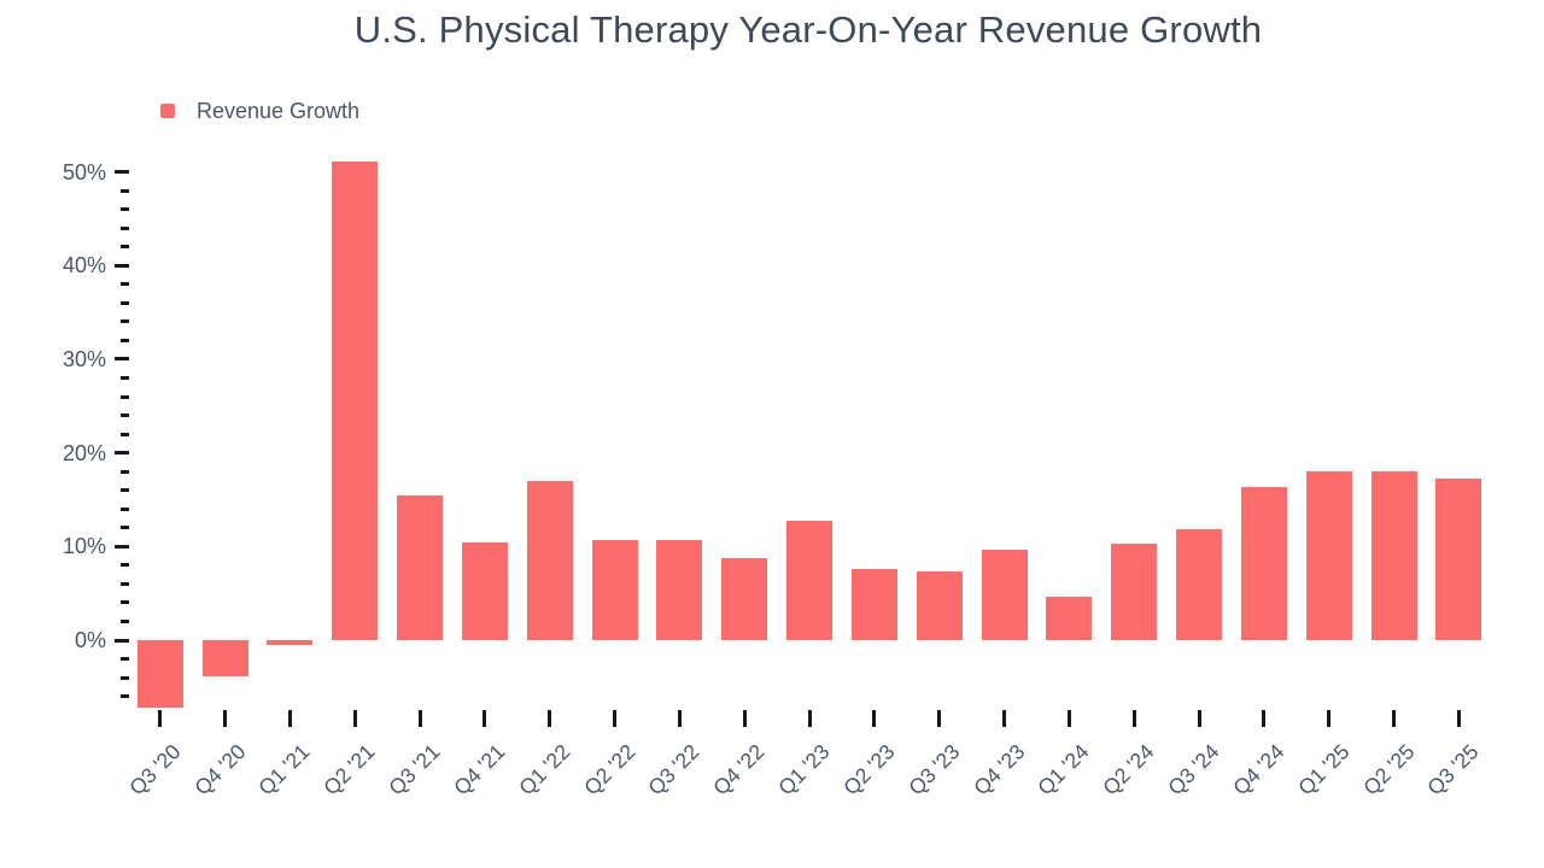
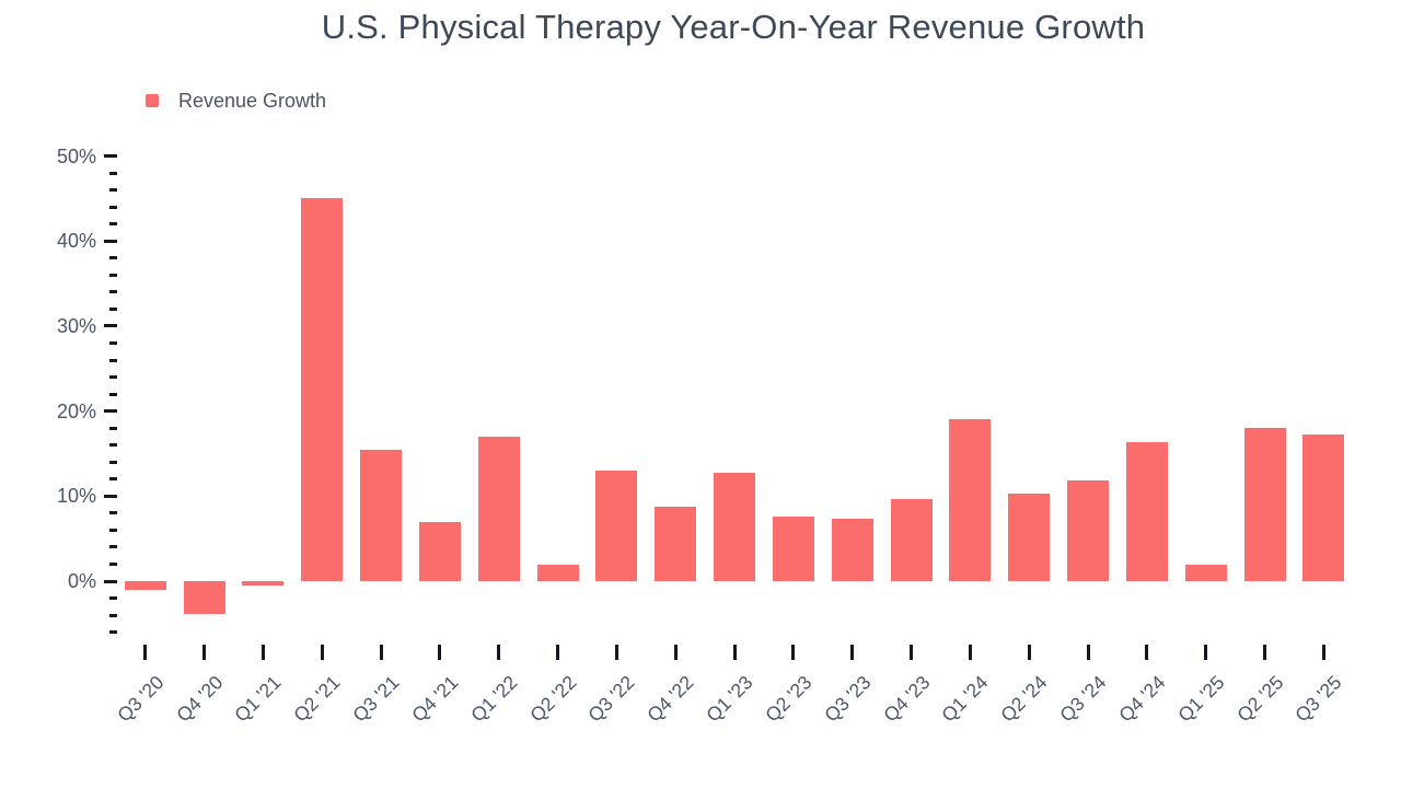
Q3 '20: -7% -> -1%
Q2 '21: 51% -> 45%
Q4 '21: 10% -> 7%
Q2 '22: 11% -> 2%
Q3 '22: 11% -> 13%
Q1 '24: 5% -> 19%
Q1 '25: 18% -> 2%
